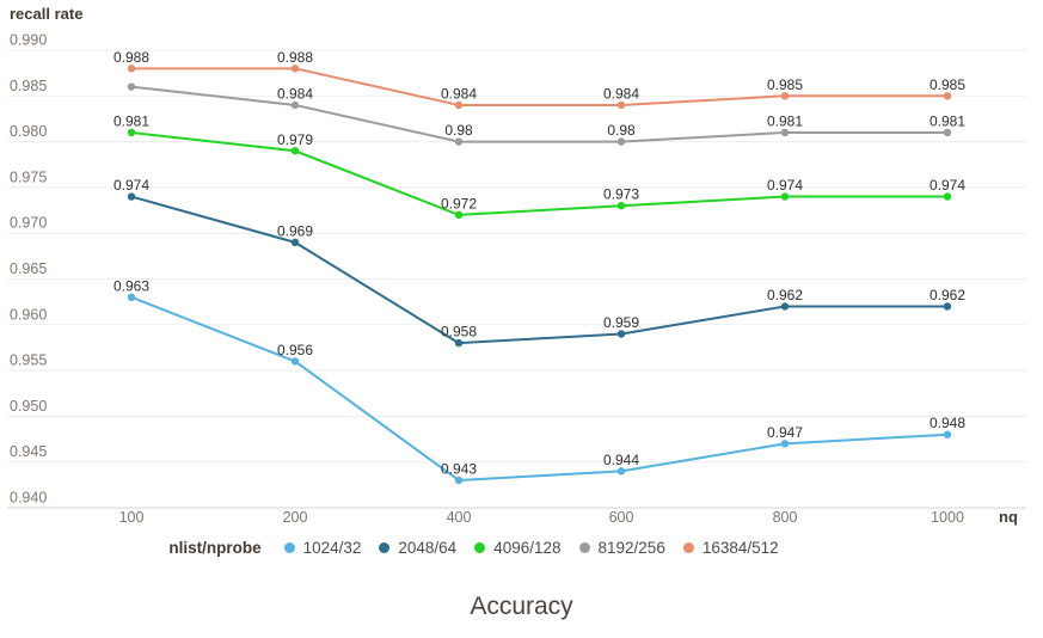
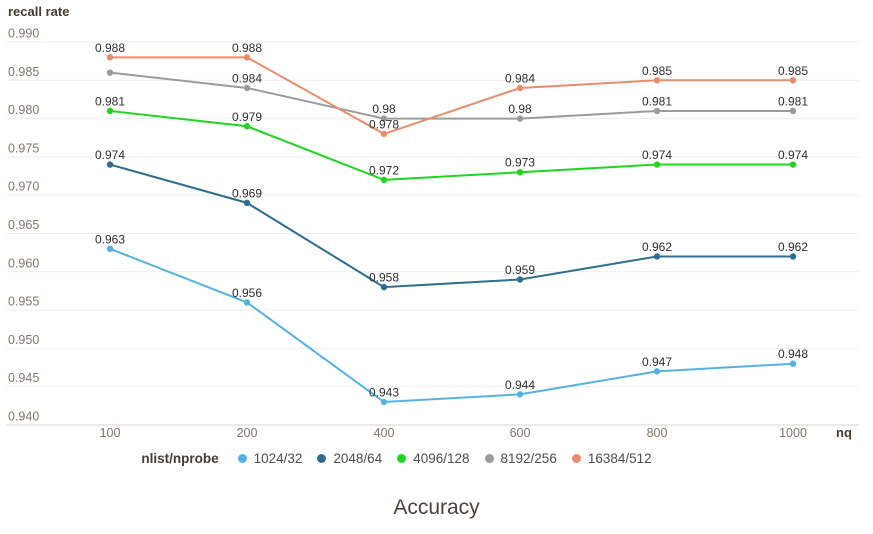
16384/512/400: 0.984 -> 0.978
